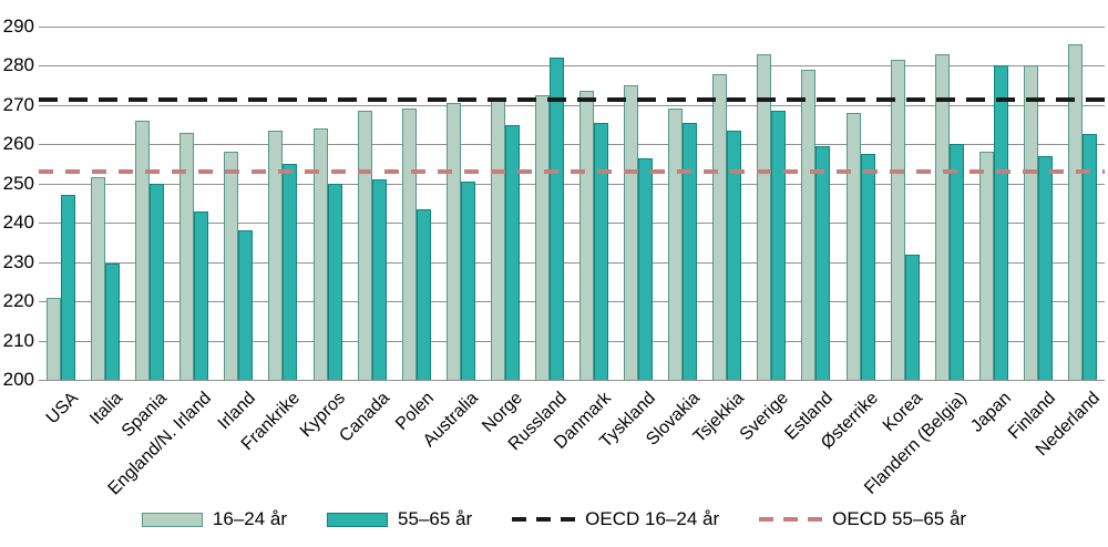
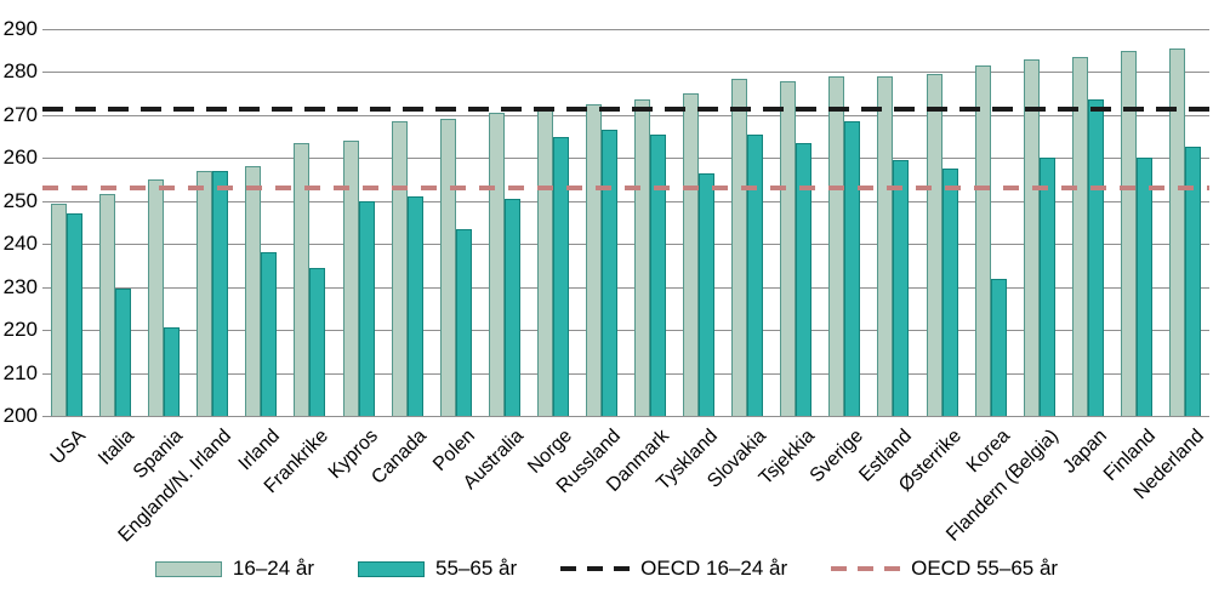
16–24 år/USA: 221 -> 250
16–24 år/Spania: 266 -> 255
55–65 år/Spania: 250 -> 220
16–24 år/England/N. Irland: 263 -> 257
55–65 år/England/N. Irland: 243 -> 257
55–65 år/Frankrike: 255 -> 234
55–65 år/Russland: 282 -> 266
16–24 år/Slovakia: 269 -> 278
16–24 år/Sverige: 283 -> 279
16–24 år/Østerrike: 268 -> 280
16–24 år/Japan: 258 -> 284
55–65 år/Japan: 280 -> 274
16–24 år/Finland: 280 -> 285
55–65 år/Finland: 257 -> 260
